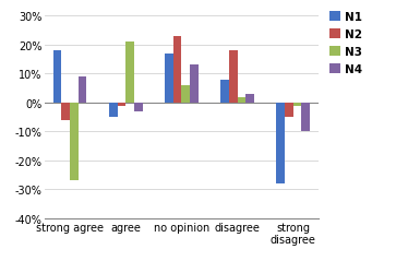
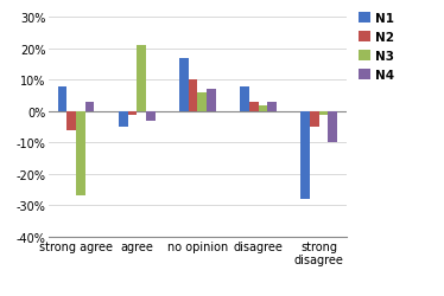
N1/strong agree: 18% -> 8%
N4/strong agree: 9% -> 3%
N2/no opinion: 23% -> 10%
N4/no opinion: 13% -> 7%
N2/disagree: 18% -> 3%
